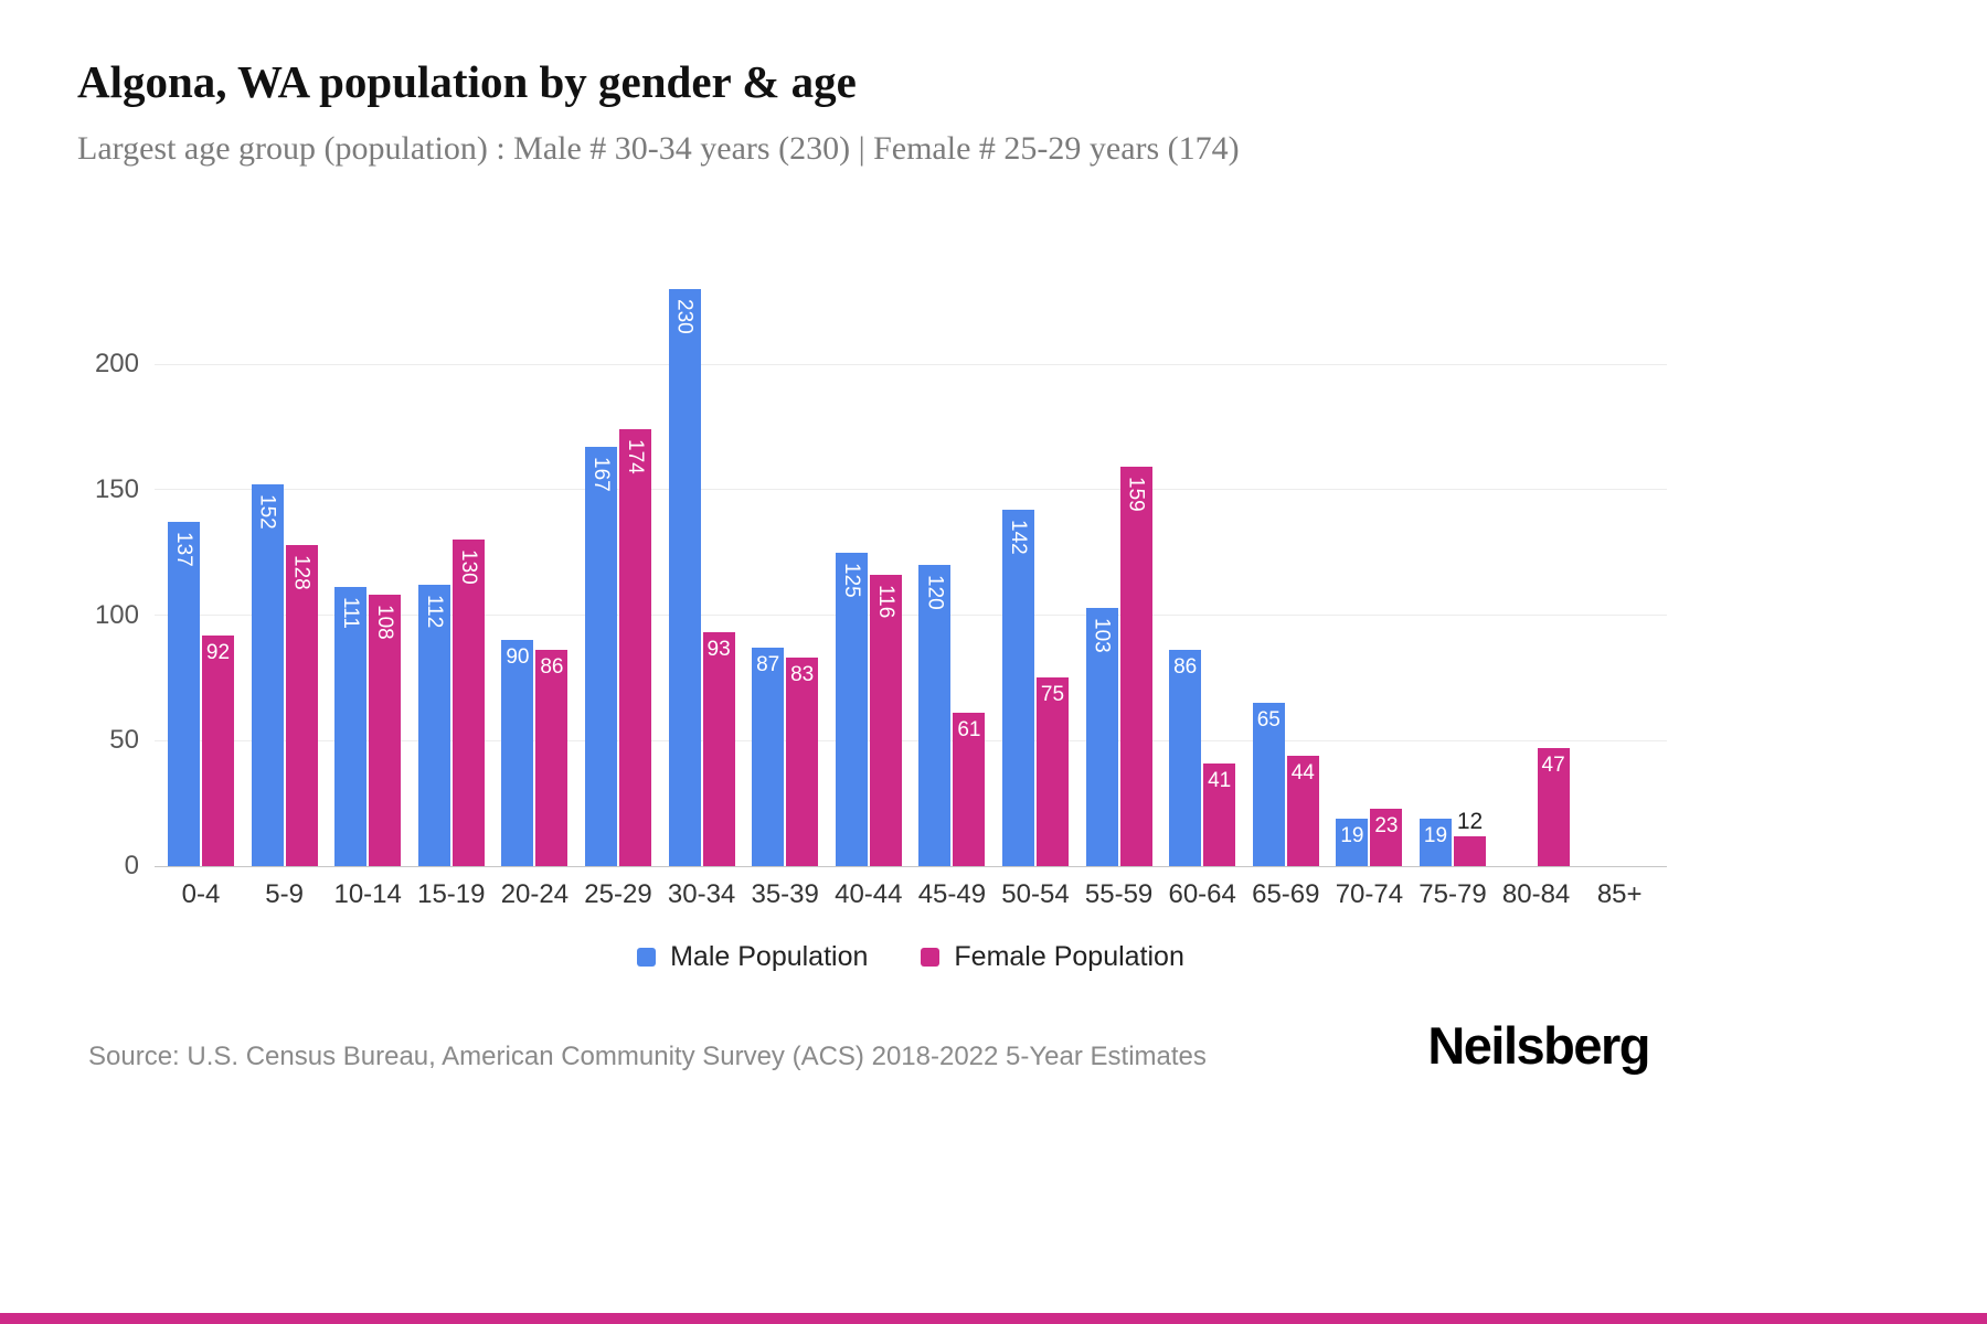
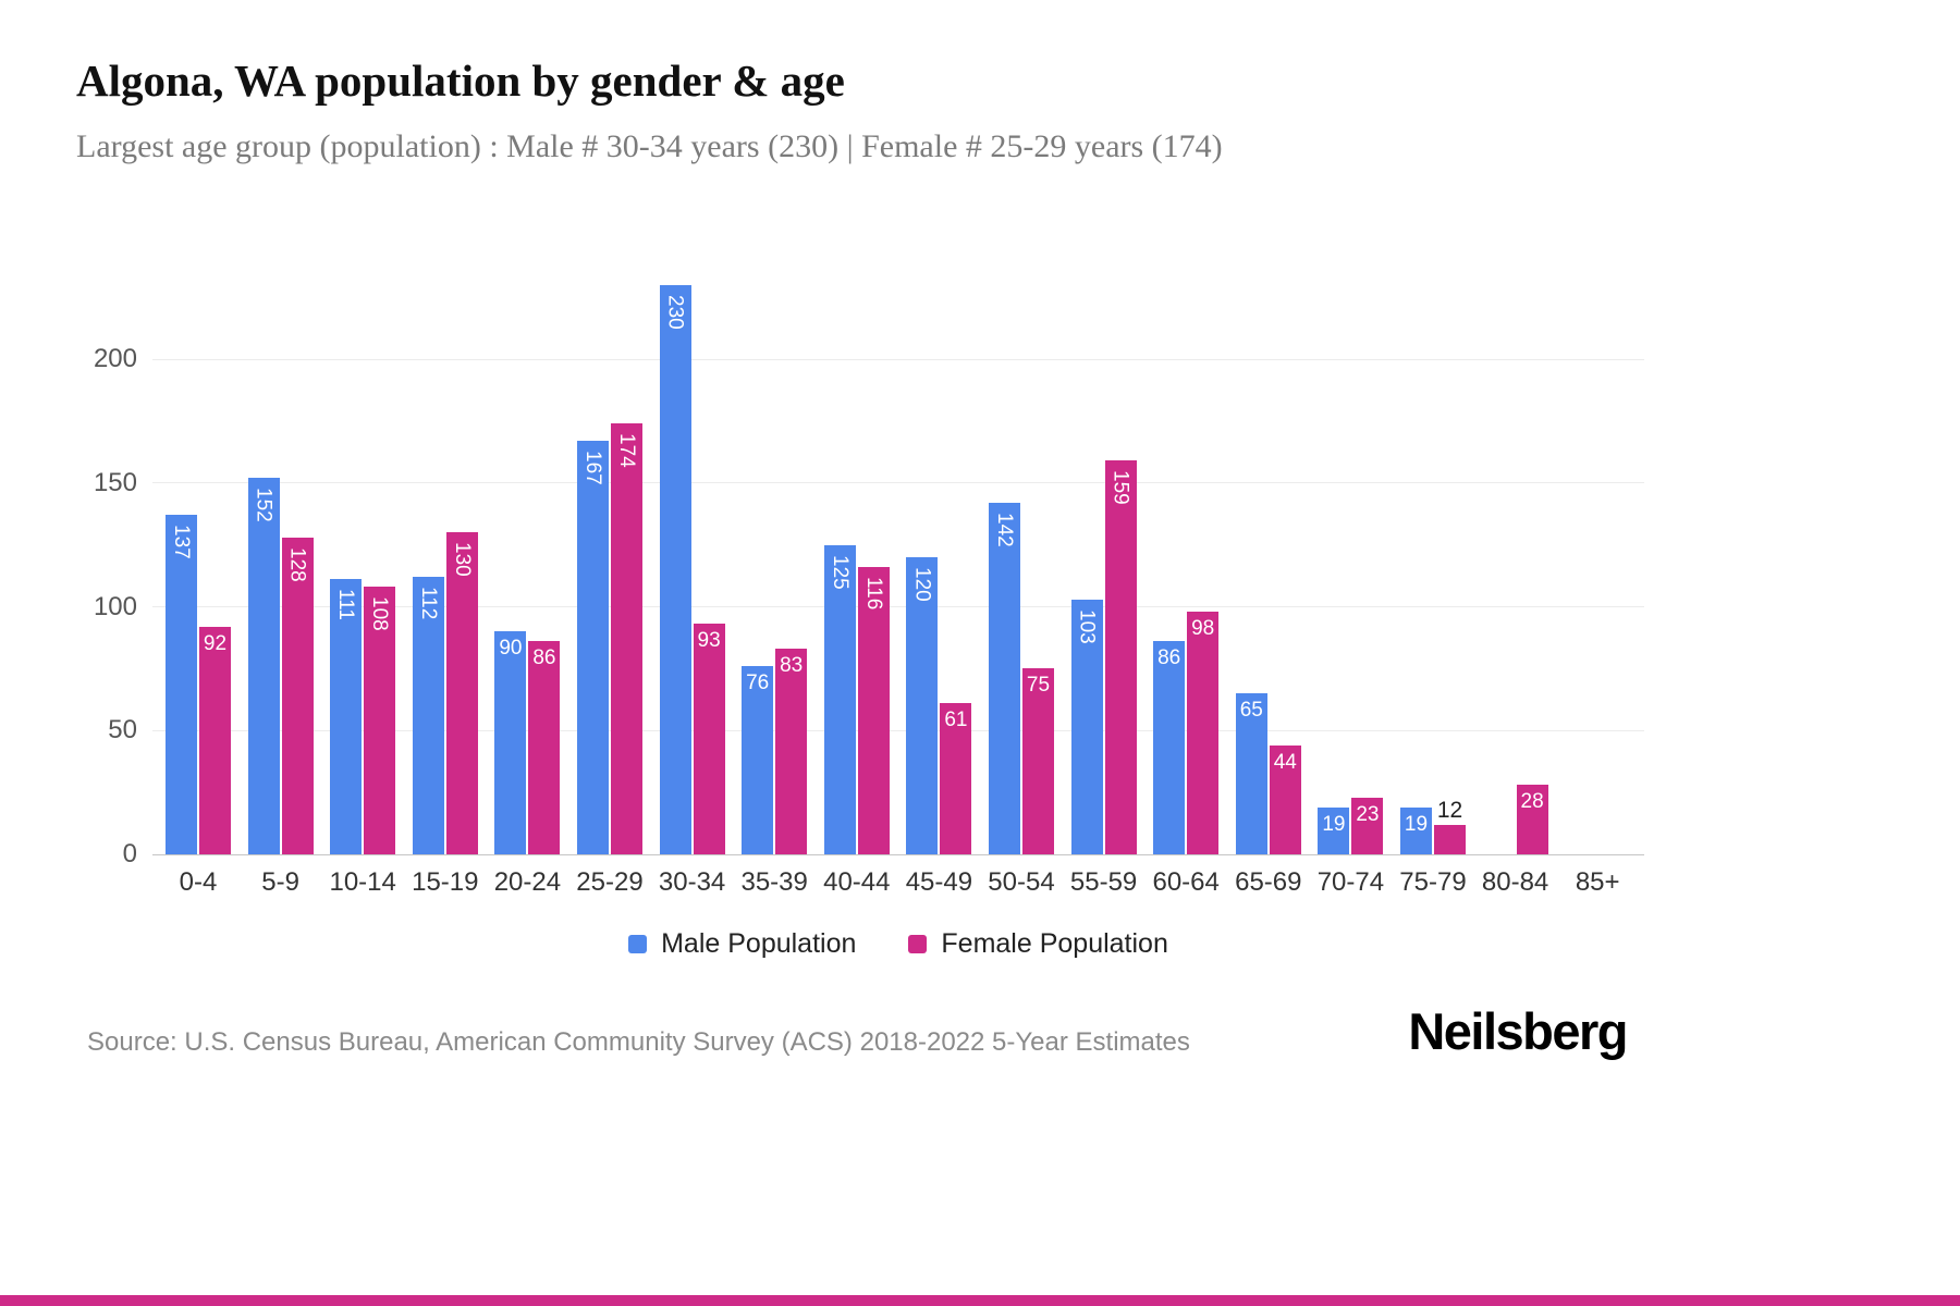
Male Population/35-39: 87 -> 76
Female Population/60-64: 41 -> 98
Female Population/80-84: 47 -> 28
